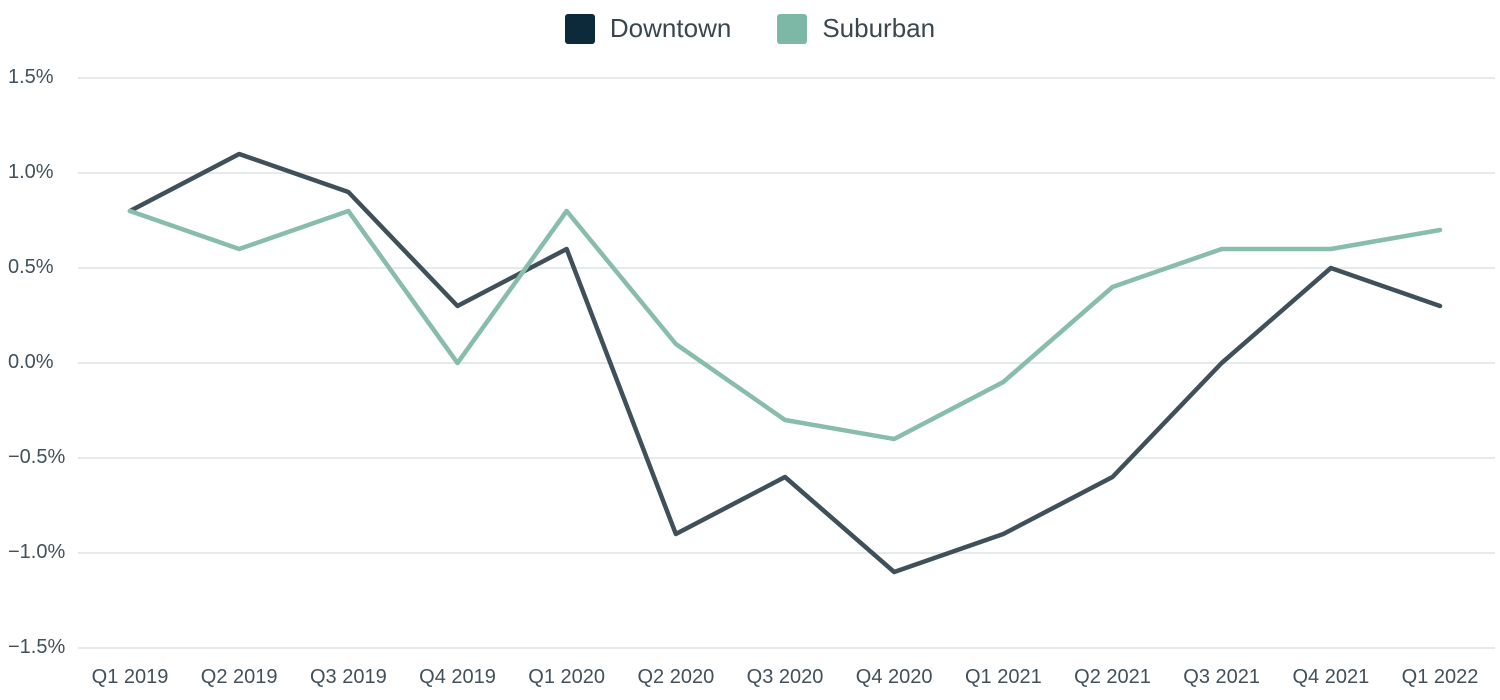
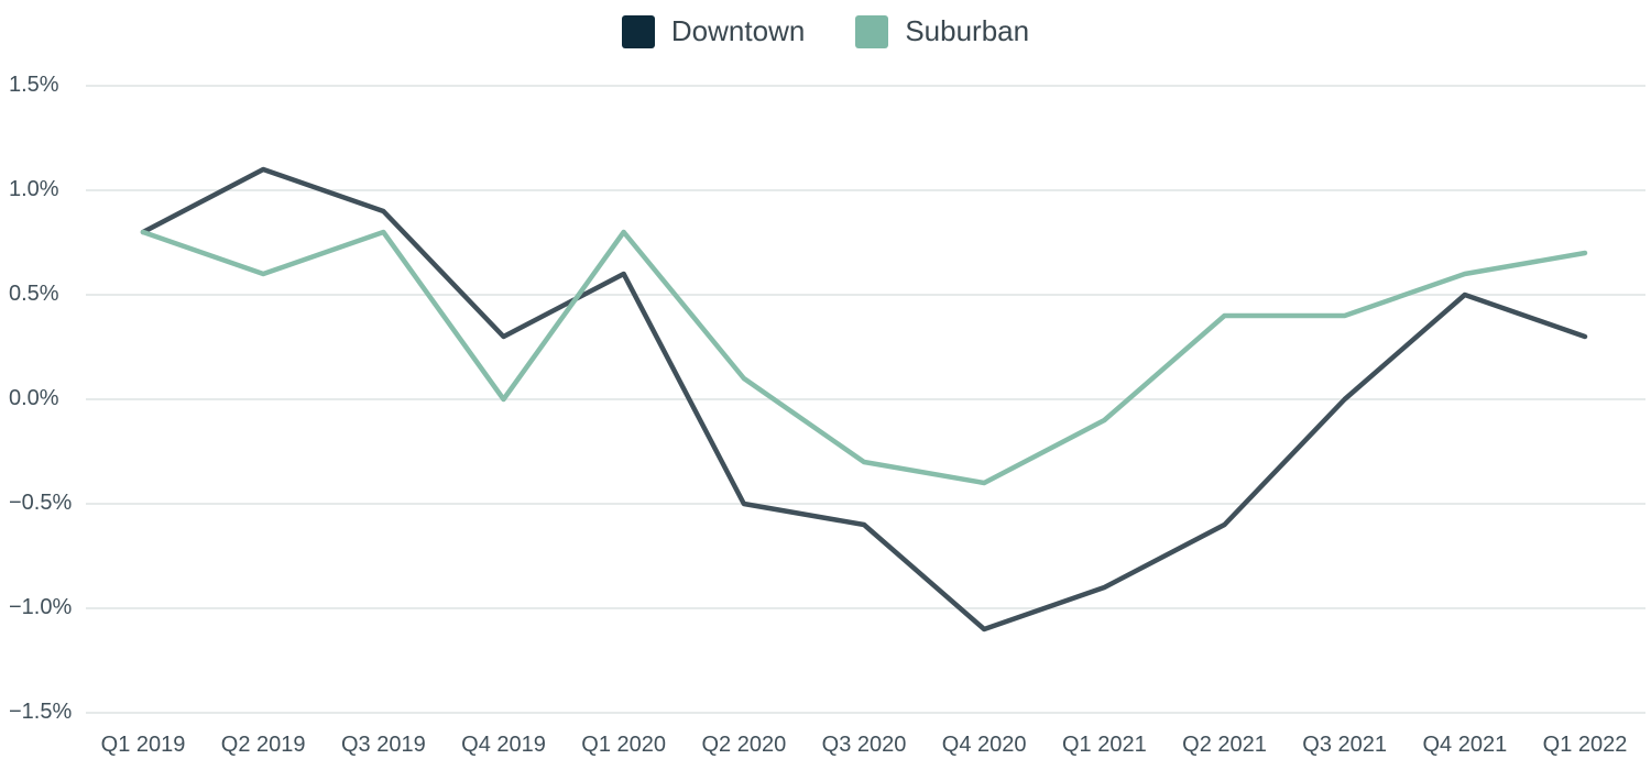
Downtown/Q2 2020: -0.9% -> -0.5%
Suburban/Q3 2021: 0.6% -> 0.4%
